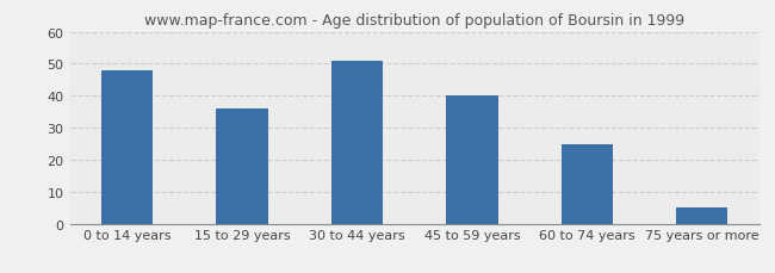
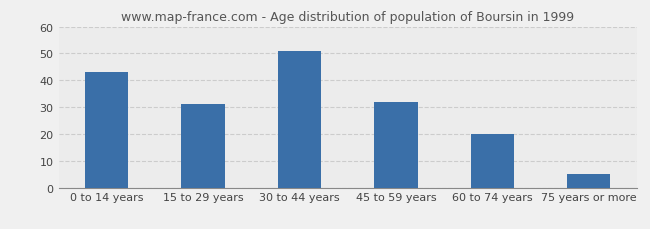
0 to 14 years: 48 -> 43
15 to 29 years: 36 -> 31
45 to 59 years: 40 -> 32
60 to 74 years: 25 -> 20
